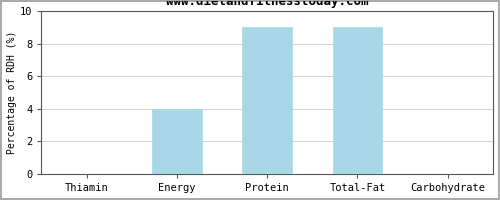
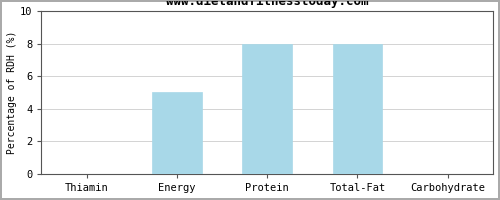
Energy: 4 -> 5
Protein: 9 -> 8
Total-Fat: 9 -> 8
